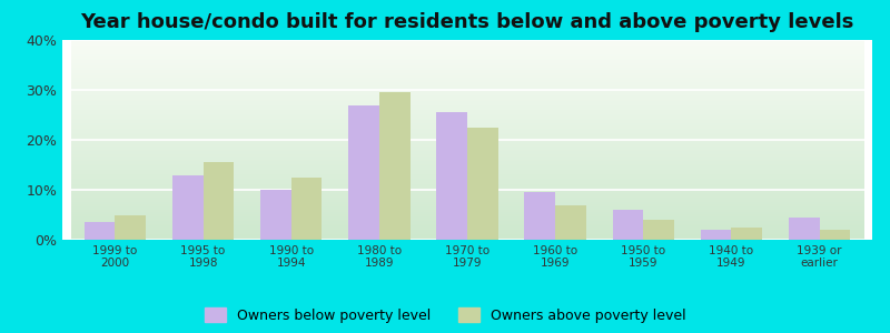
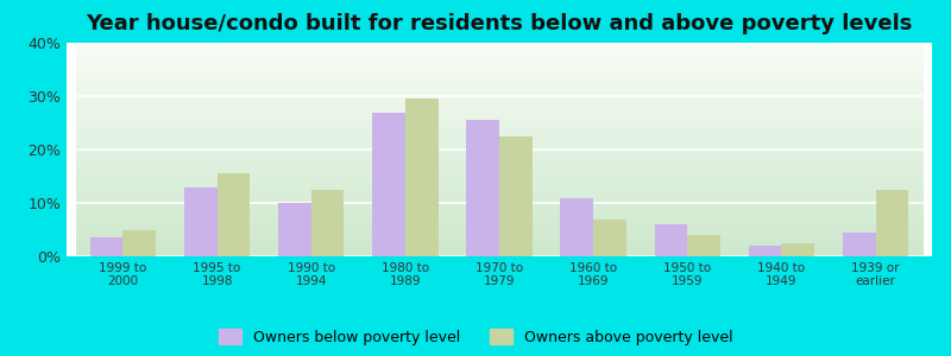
Owners below poverty level/1960 to 1969: 9.5% -> 11.0%
Owners above poverty level/1939 or earlier: 2.0% -> 12.5%
